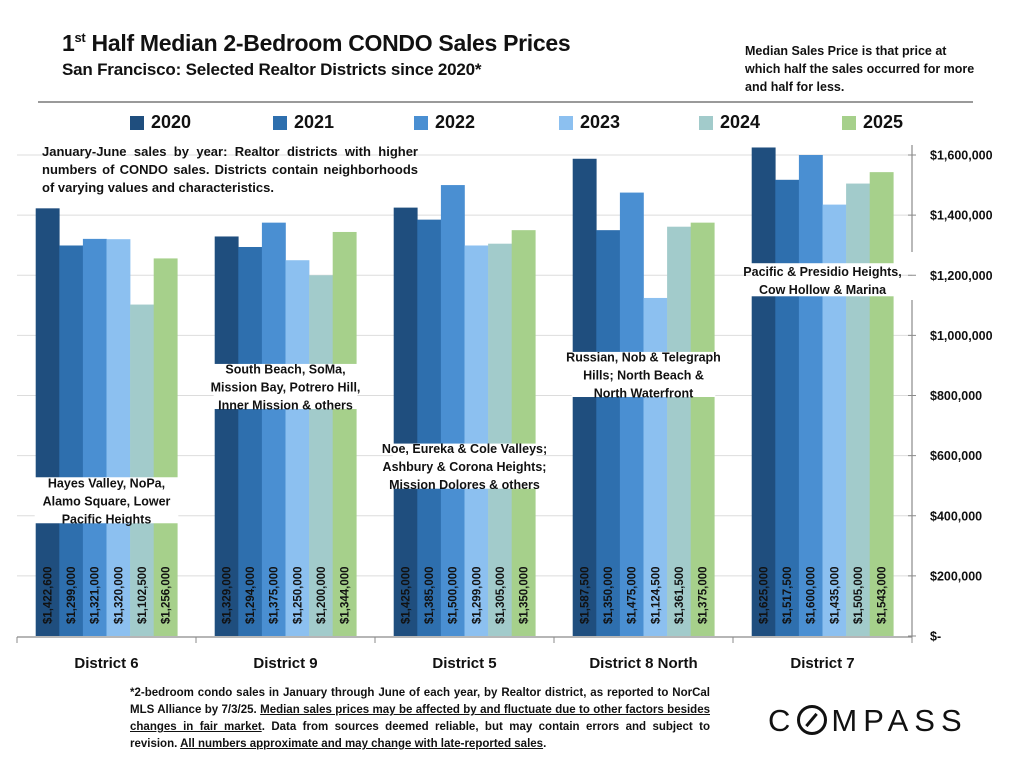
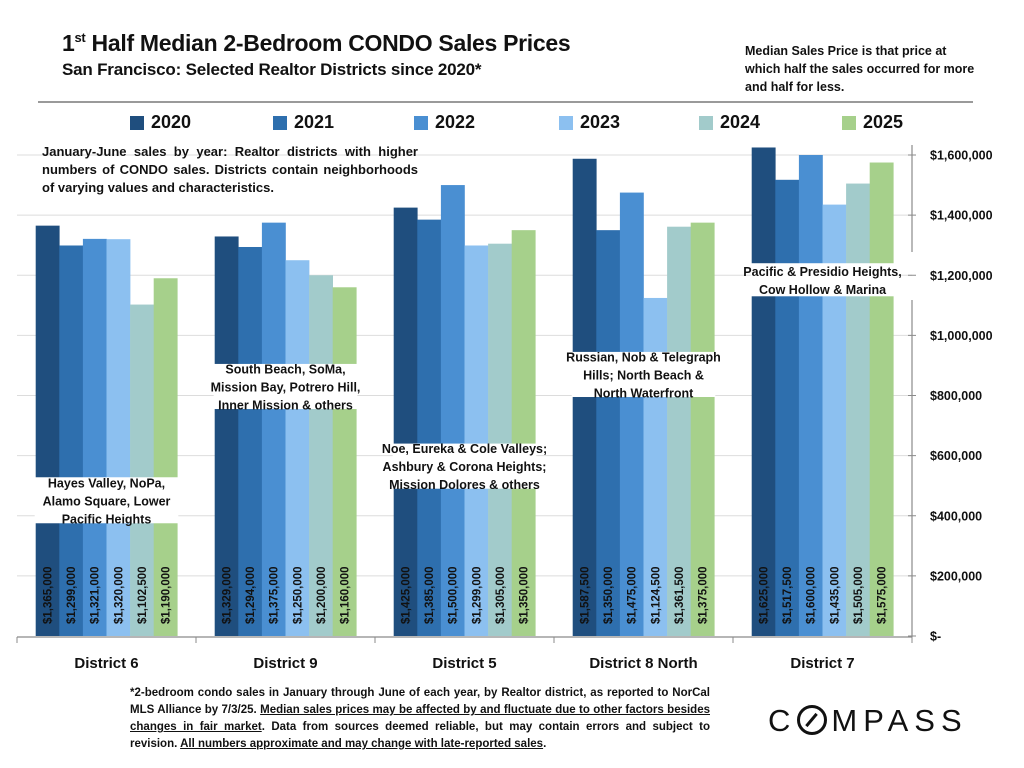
2020/District 6: $1,422,600 -> $1,365,000
2025/District 6: $1,256,000 -> $1,190,000
2025/District 9: $1,344,000 -> $1,160,000
2025/District 7: $1,543,000 -> $1,575,000
